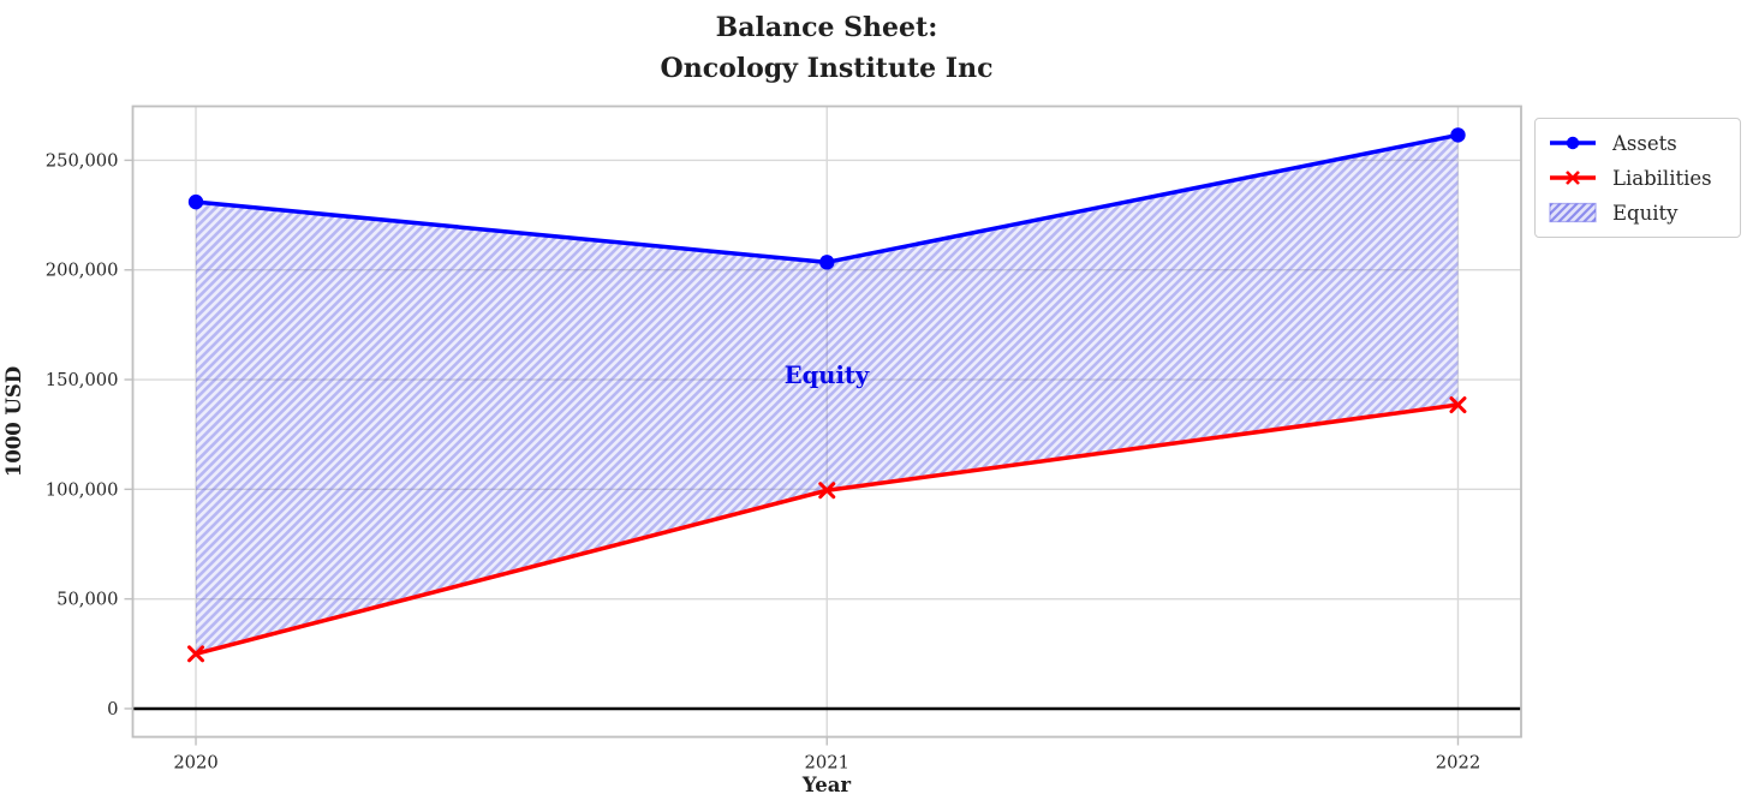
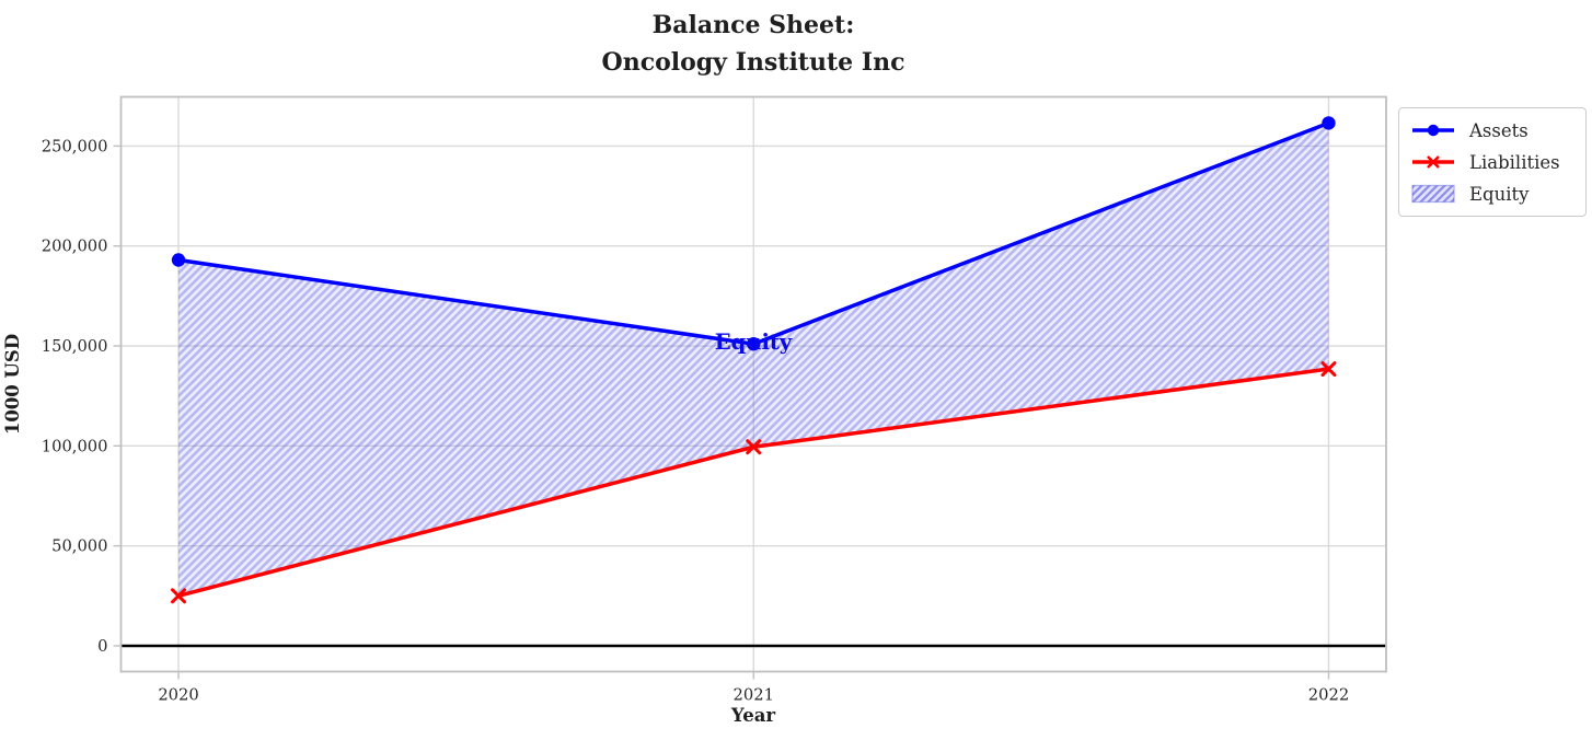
Assets/2020: 231000 -> 193000
Assets/2021: 204000 -> 151000
